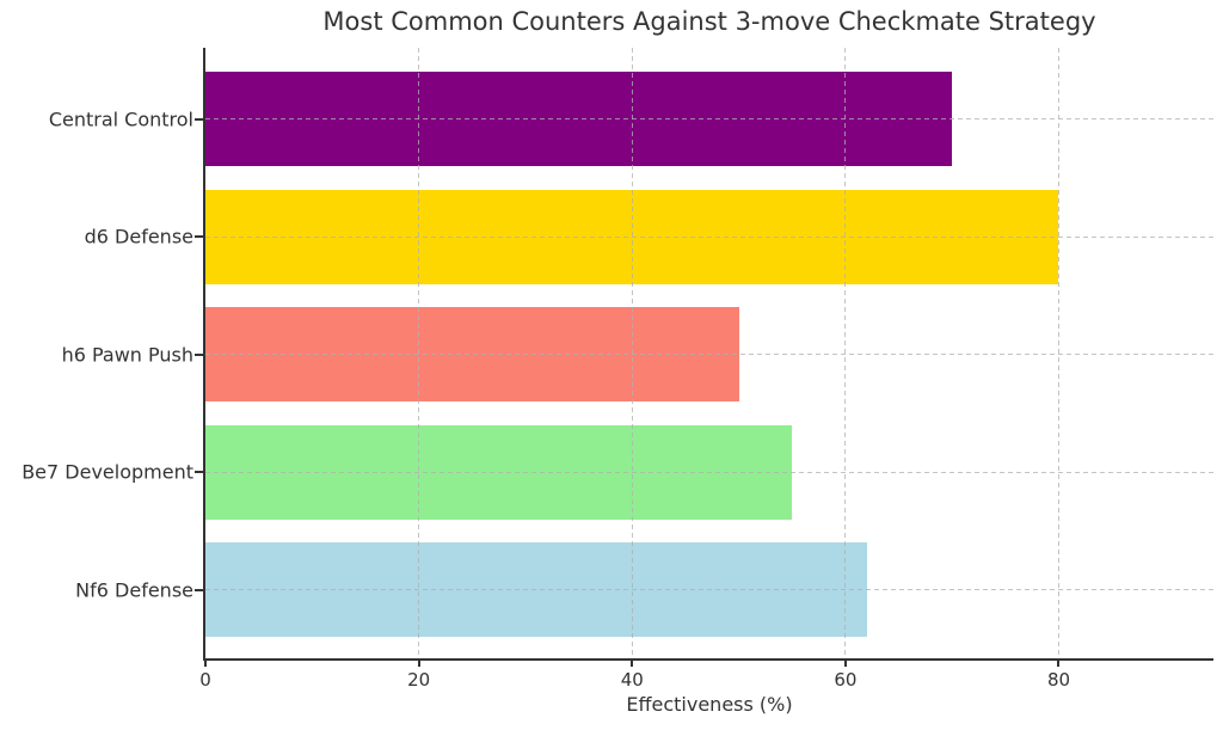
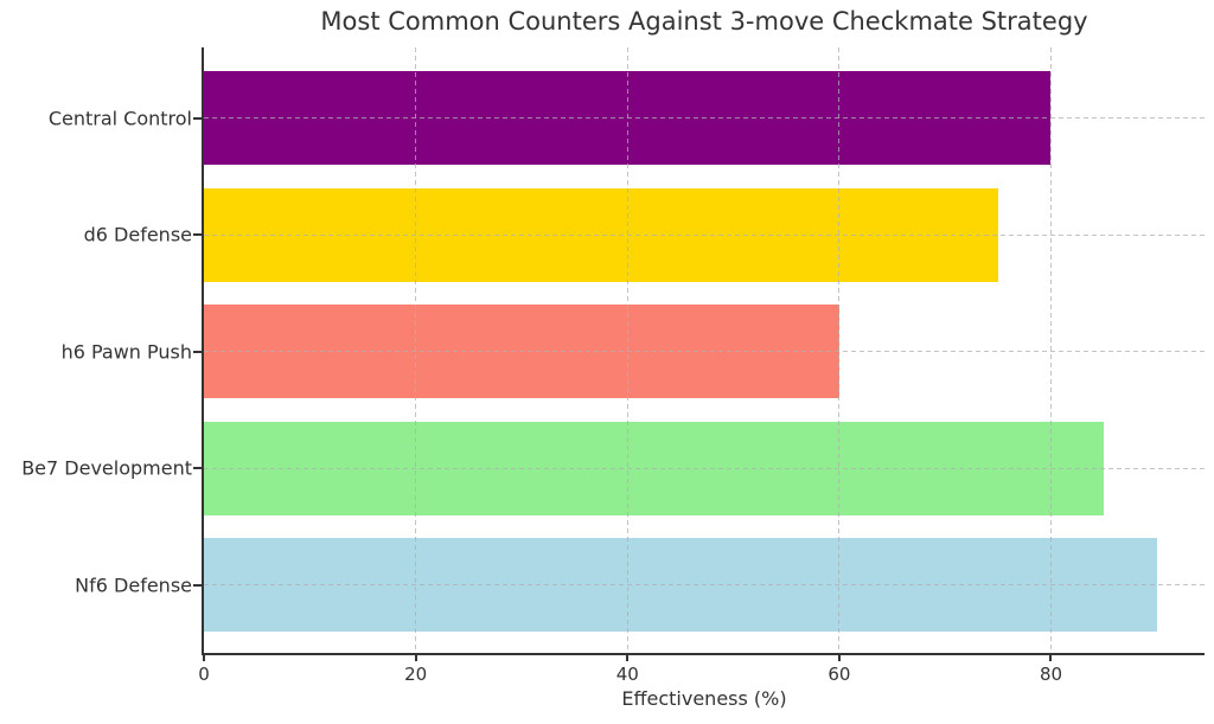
Central Control: 70 -> 80
d6 Defense: 80 -> 75
h6 Pawn Push: 50 -> 60
Be7 Development: 55 -> 85
Nf6 Defense: 62 -> 90
